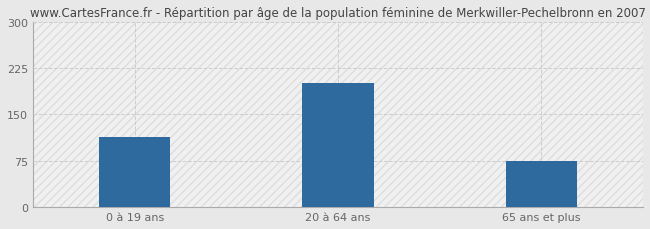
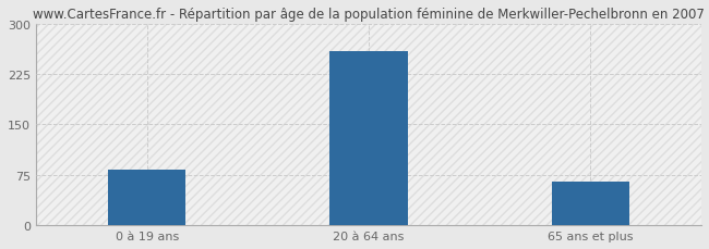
0 à 19 ans: 114 -> 82
20 à 64 ans: 200 -> 258
65 ans et plus: 74 -> 65
